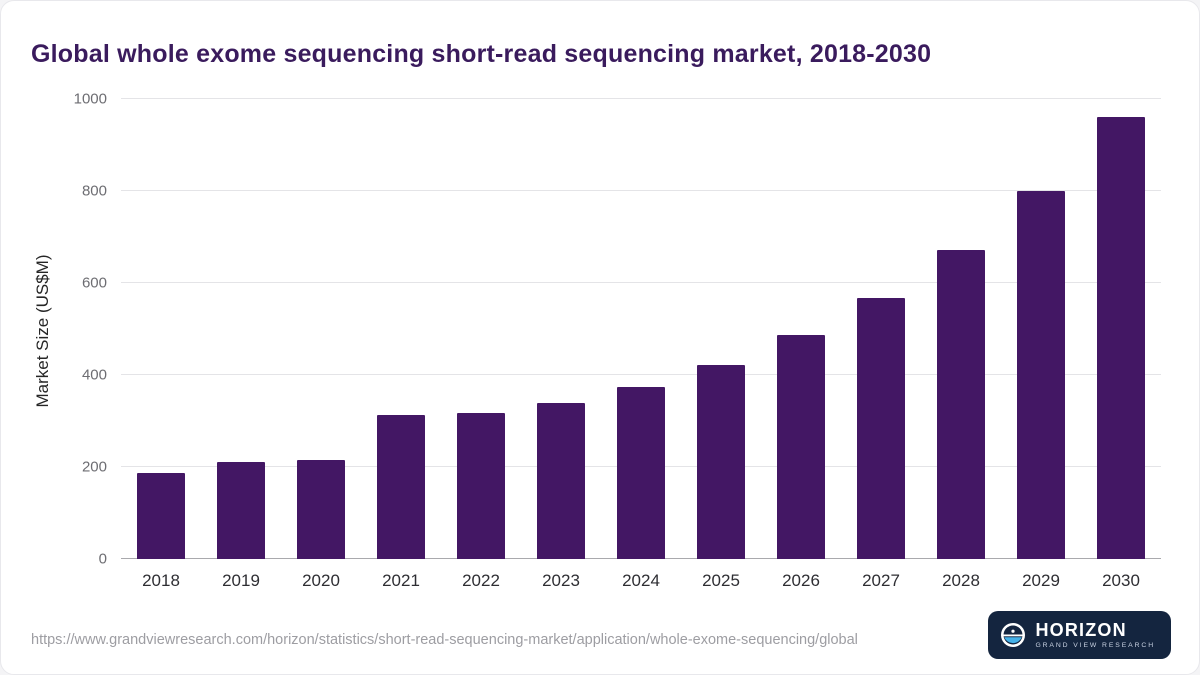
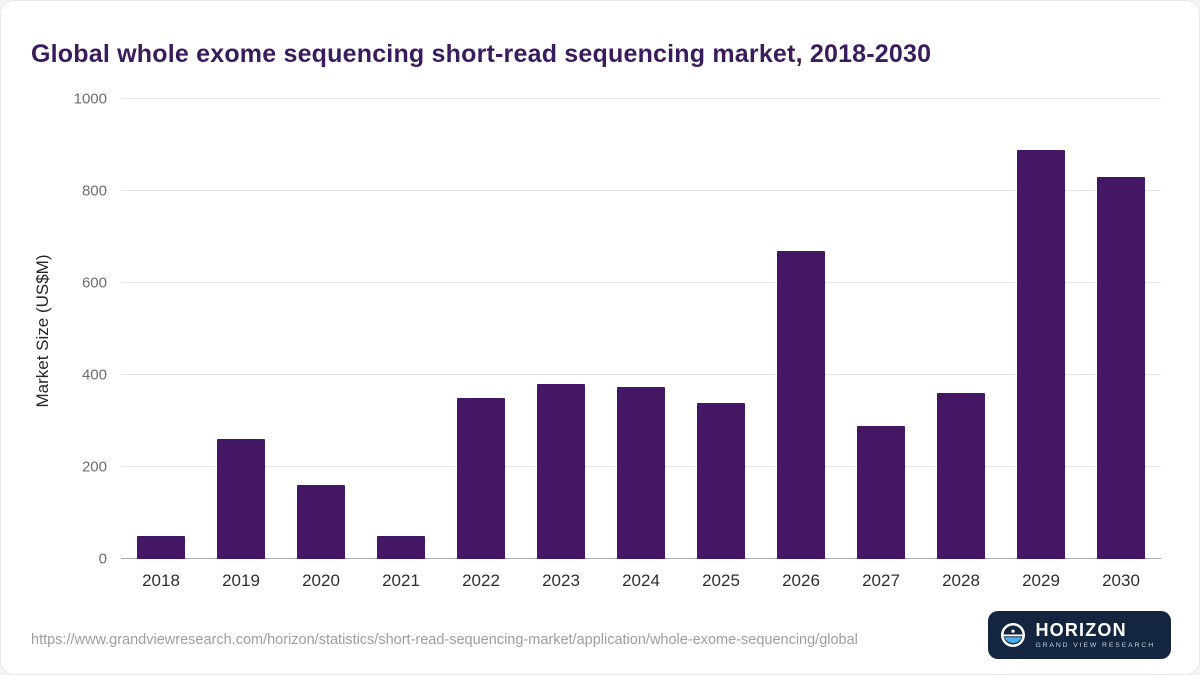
2018: 190 -> 50
2019: 210 -> 260
2020: 220 -> 160
2021: 310 -> 50
2022: 320 -> 350
2023: 340 -> 380
2025: 420 -> 340
2026: 490 -> 670
2027: 570 -> 290
2028: 670 -> 360
2029: 800 -> 890
2030: 960 -> 830
